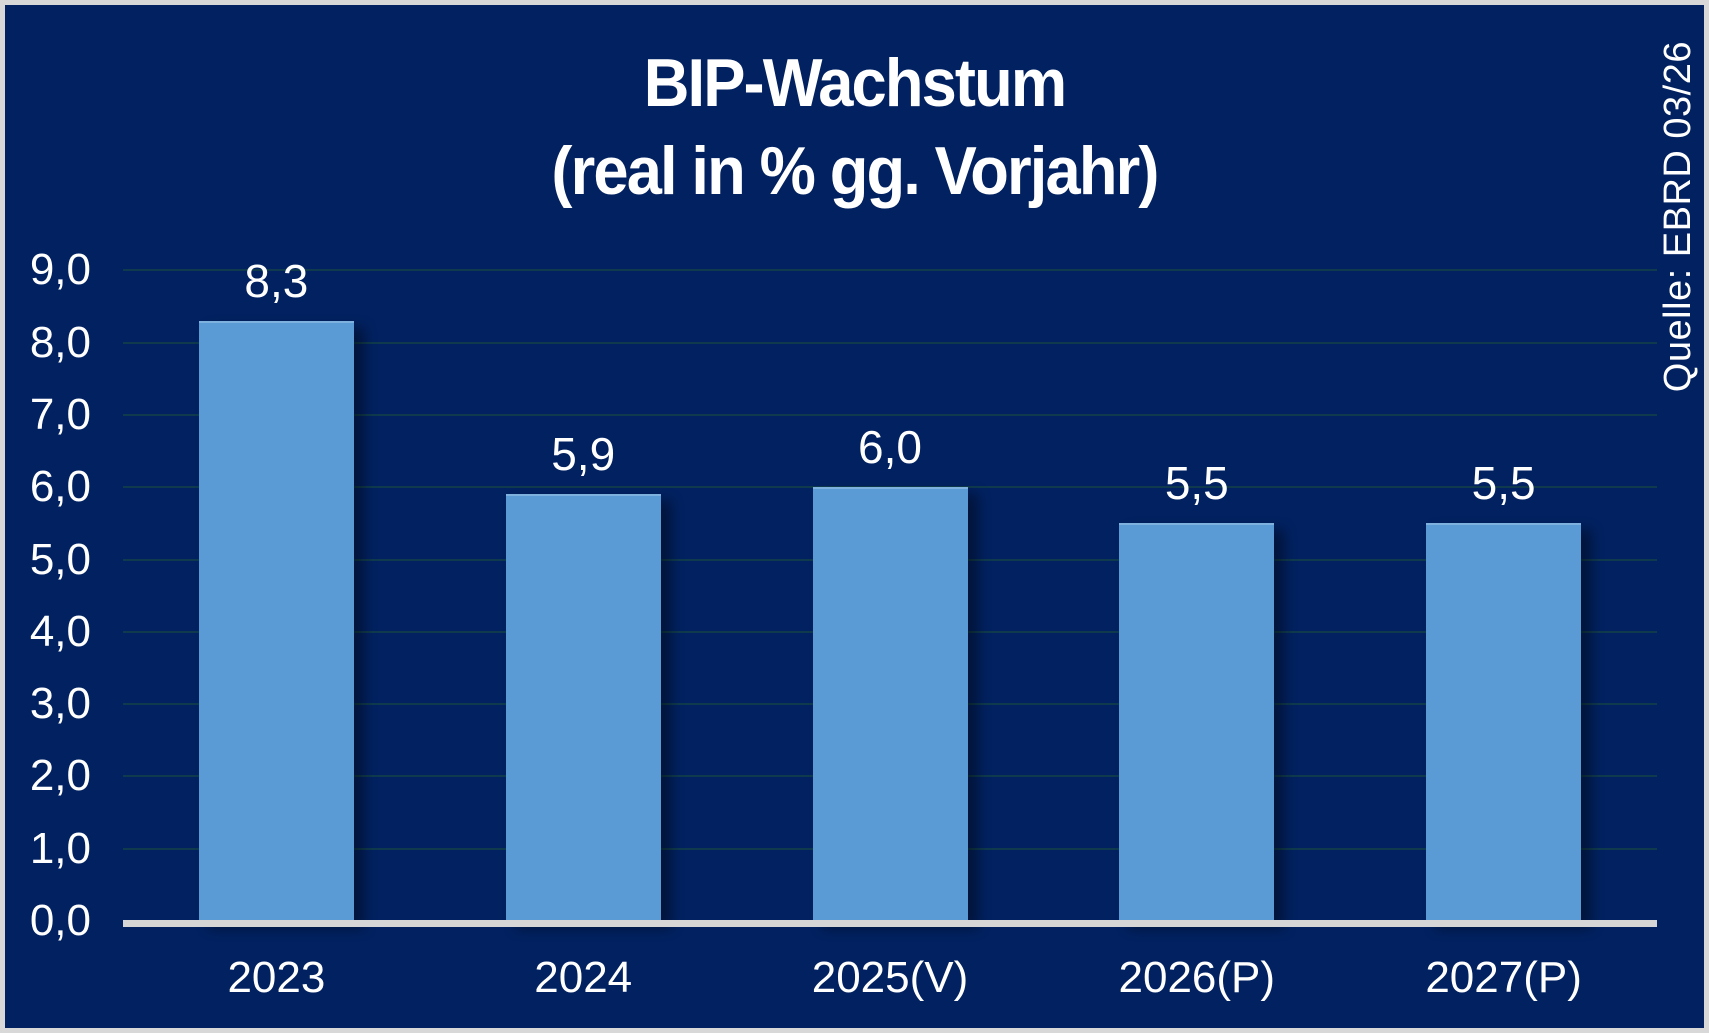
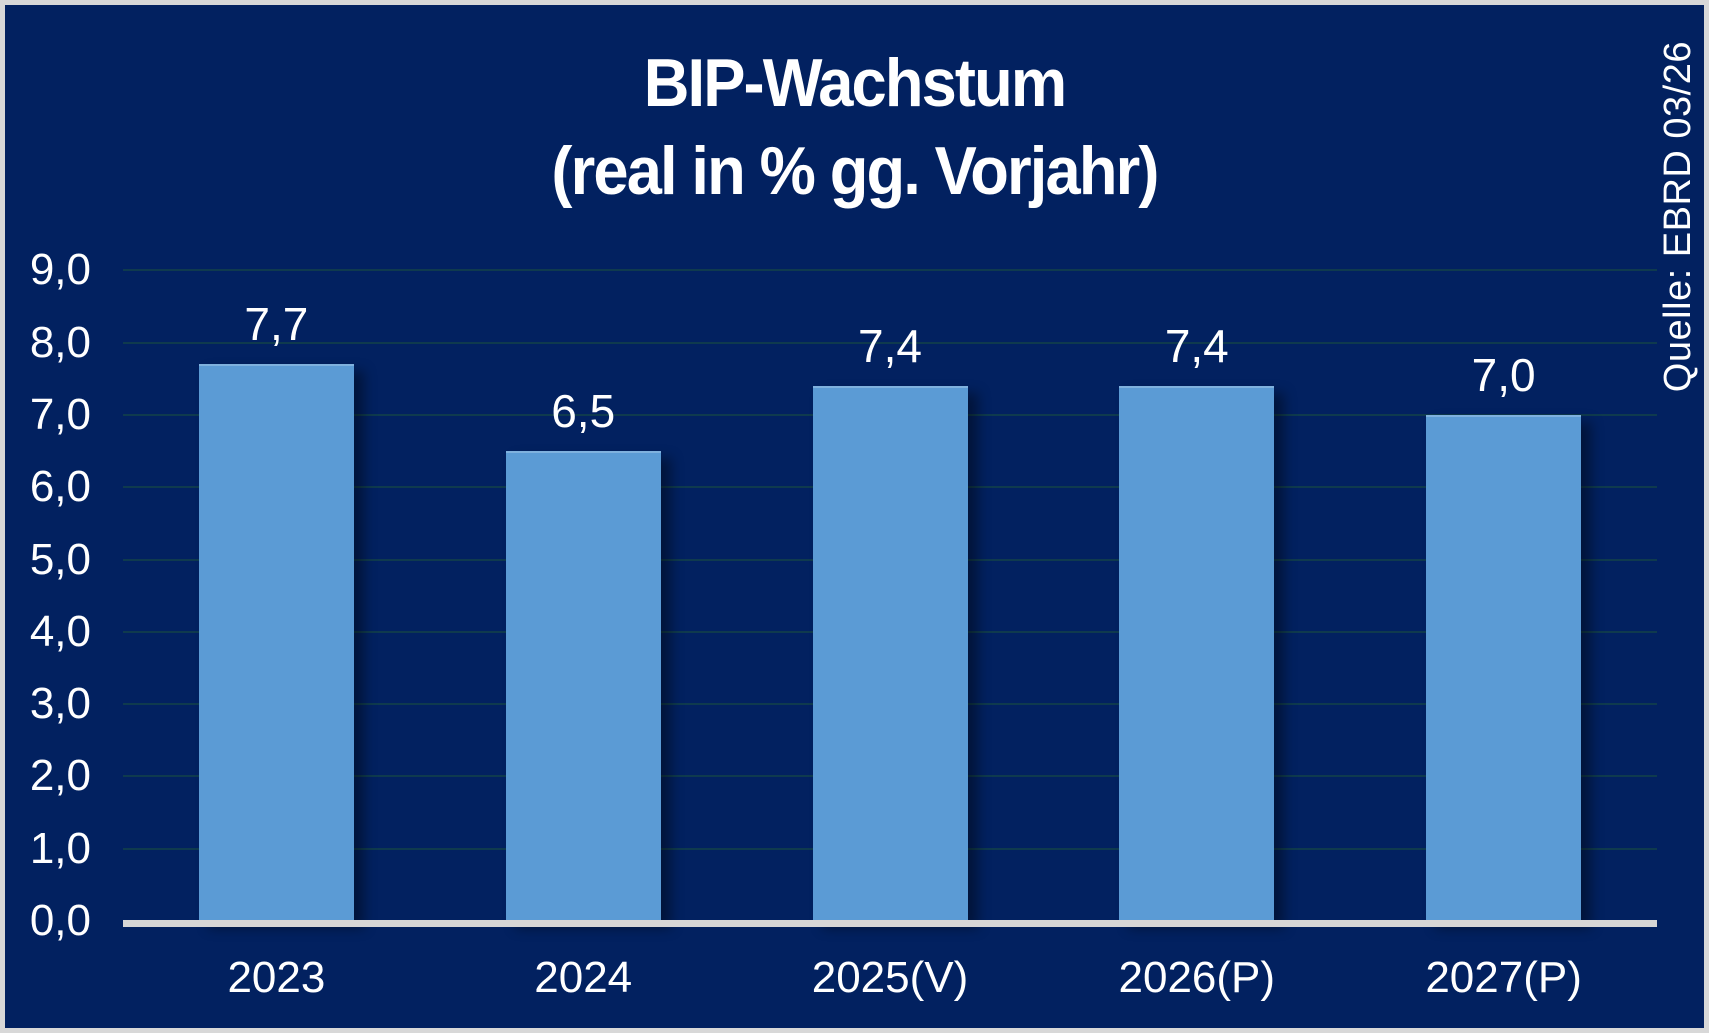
2023: 8,3 -> 7,7
2024: 5,9 -> 6,5
2025(V): 6,0 -> 7,4
2026(P): 5,5 -> 7,4
2027(P): 5,5 -> 7,0
